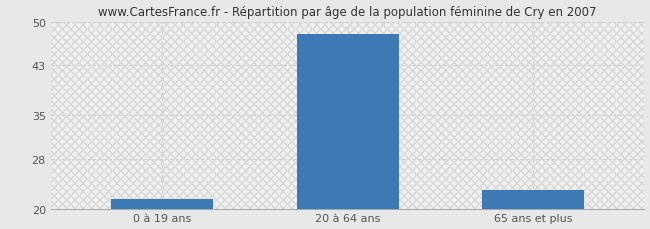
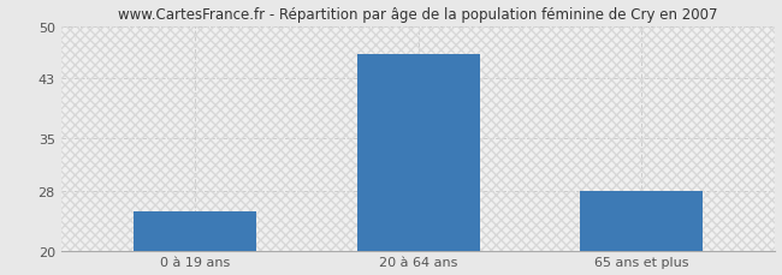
0 à 19 ans: 21.5 -> 25.2
20 à 64 ans: 48.0 -> 46.2
65 ans et plus: 23.0 -> 28.0
